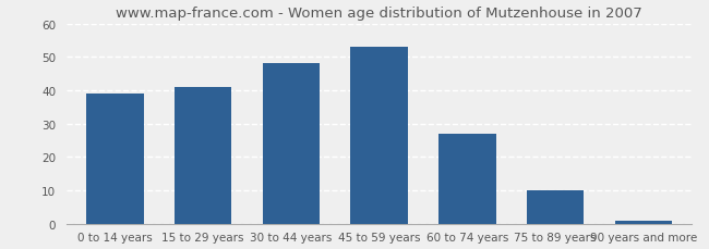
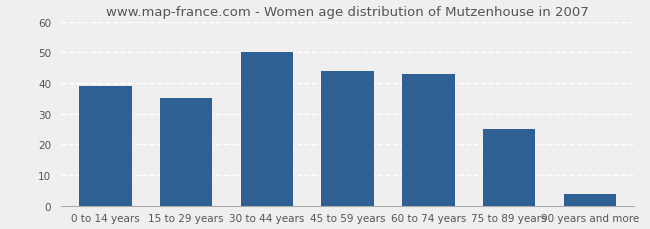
15 to 29 years: 41 -> 35
30 to 44 years: 48 -> 50
45 to 59 years: 53 -> 44
60 to 74 years: 27 -> 43
75 to 89 years: 10 -> 25
90 years and more: 1 -> 4
